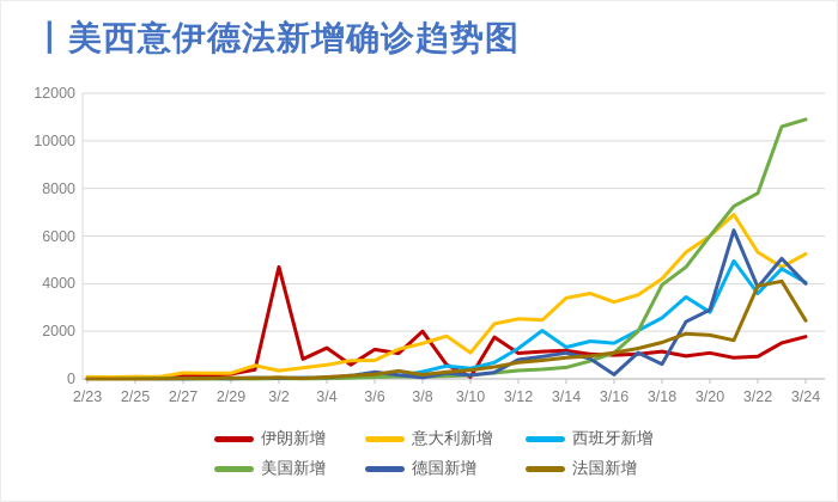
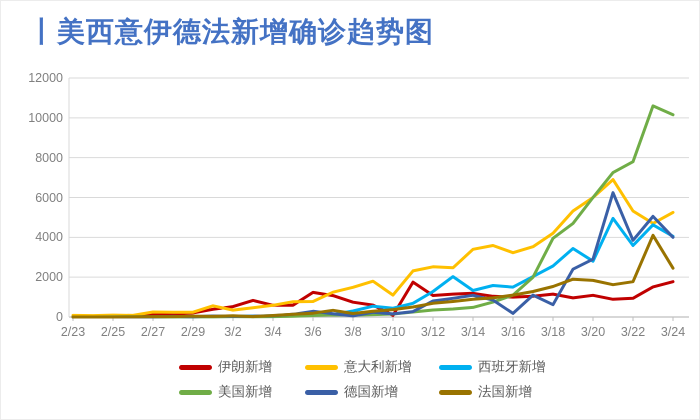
伊朗新增/3/2: 4700 -> 500
伊朗新增/3/4: 1300 -> 600
伊朗新增/3/8: 2000 -> 700
法国新增/3/22: 3900 -> 1800
美国新增/3/24: 10900 -> 10200
